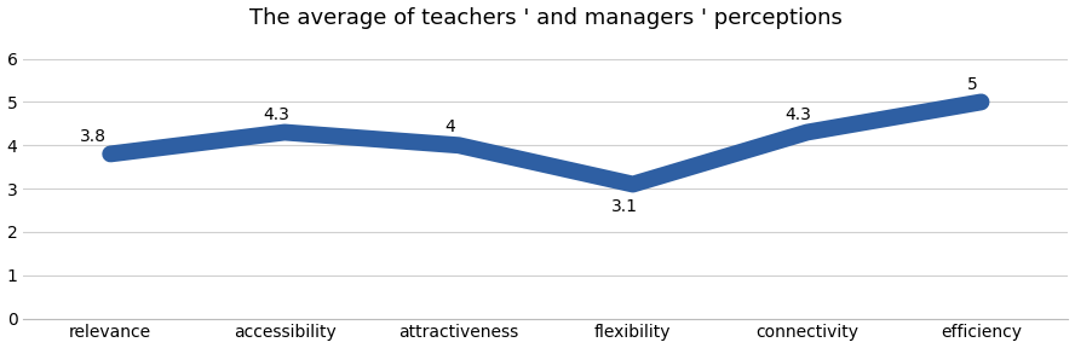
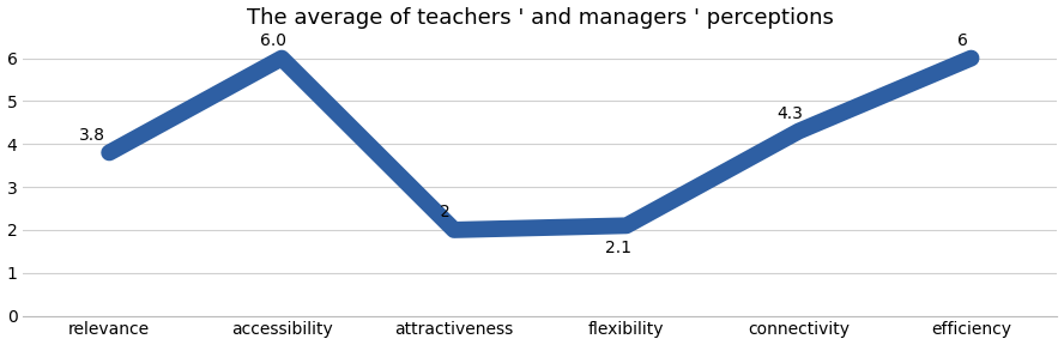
accessibility: 4.3 -> 6.0
attractiveness: 4 -> 2
flexibility: 3.1 -> 2.1
efficiency: 5 -> 6
